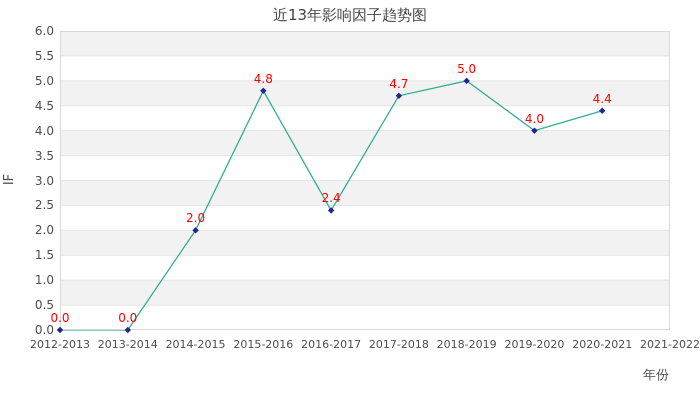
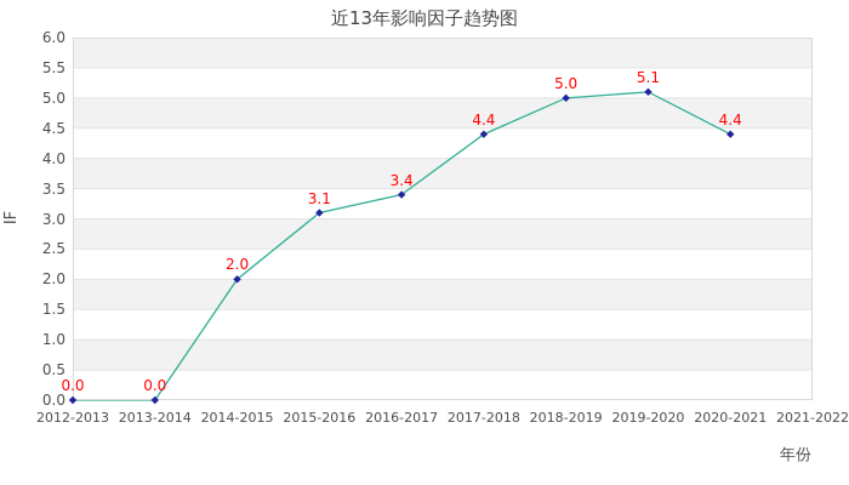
2015-2016: 4.8 -> 3.1
2016-2017: 2.4 -> 3.4
2017-2018: 4.7 -> 4.4
2019-2020: 4.0 -> 5.1
